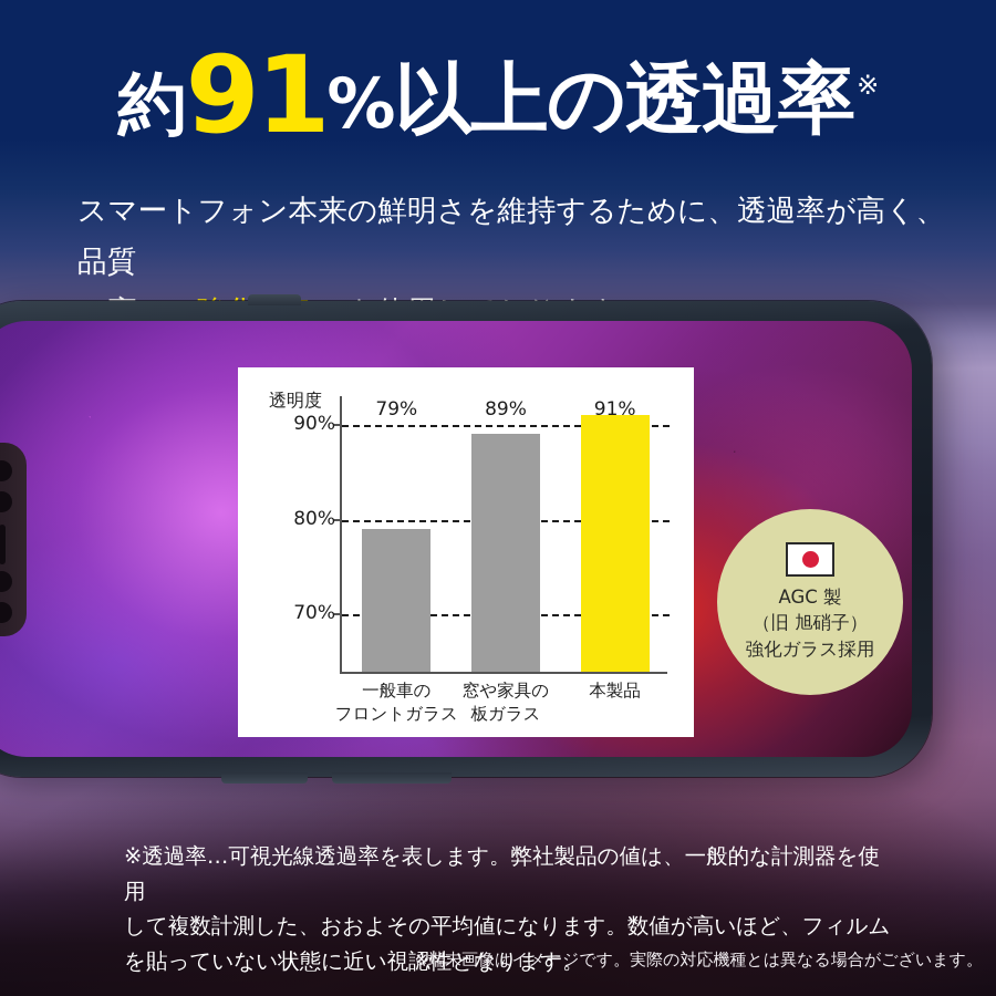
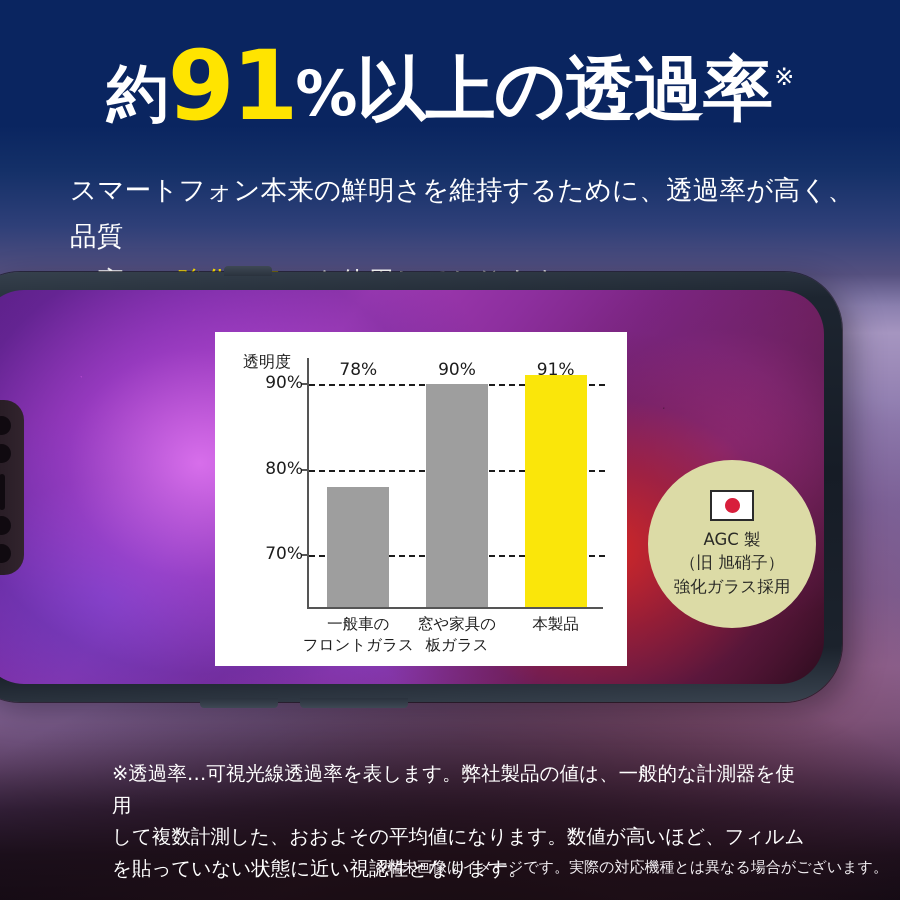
一般車の フロントガラス: 79% -> 78%
窓や家具の 板ガラス: 89% -> 90%
